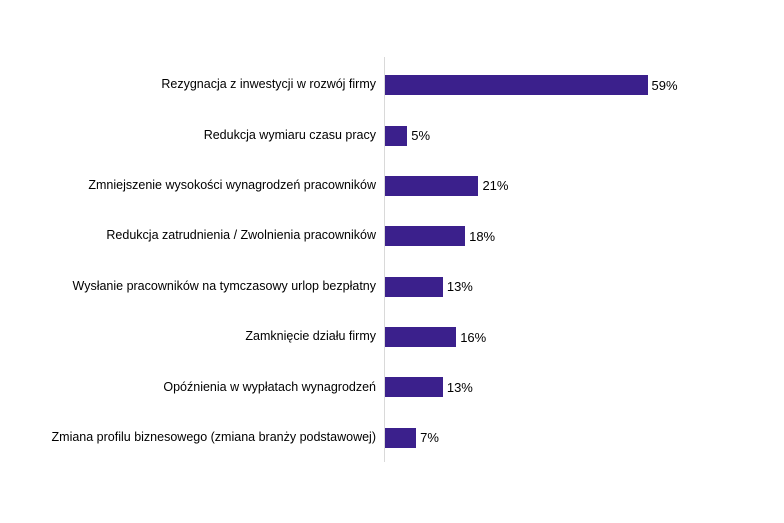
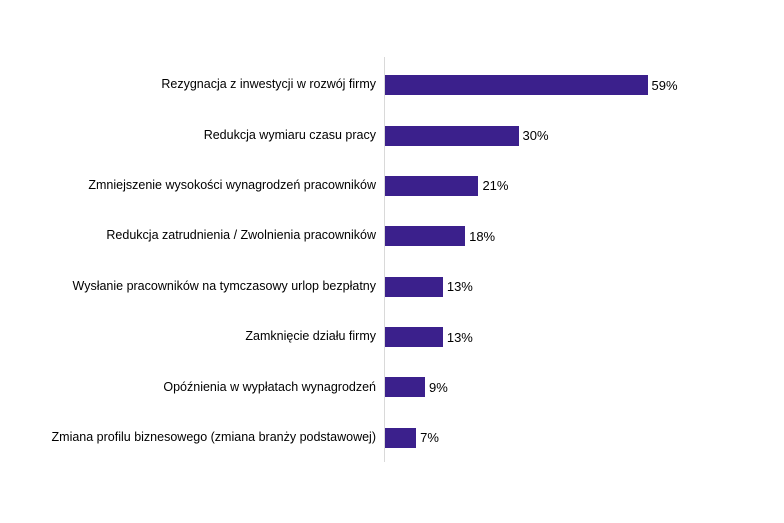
Redukcja wymiaru czasu pracy: 5% -> 30%
Zamknięcie działu firmy: 16% -> 13%
Opóźnienia w wypłatach wynagrodzeń: 13% -> 9%
